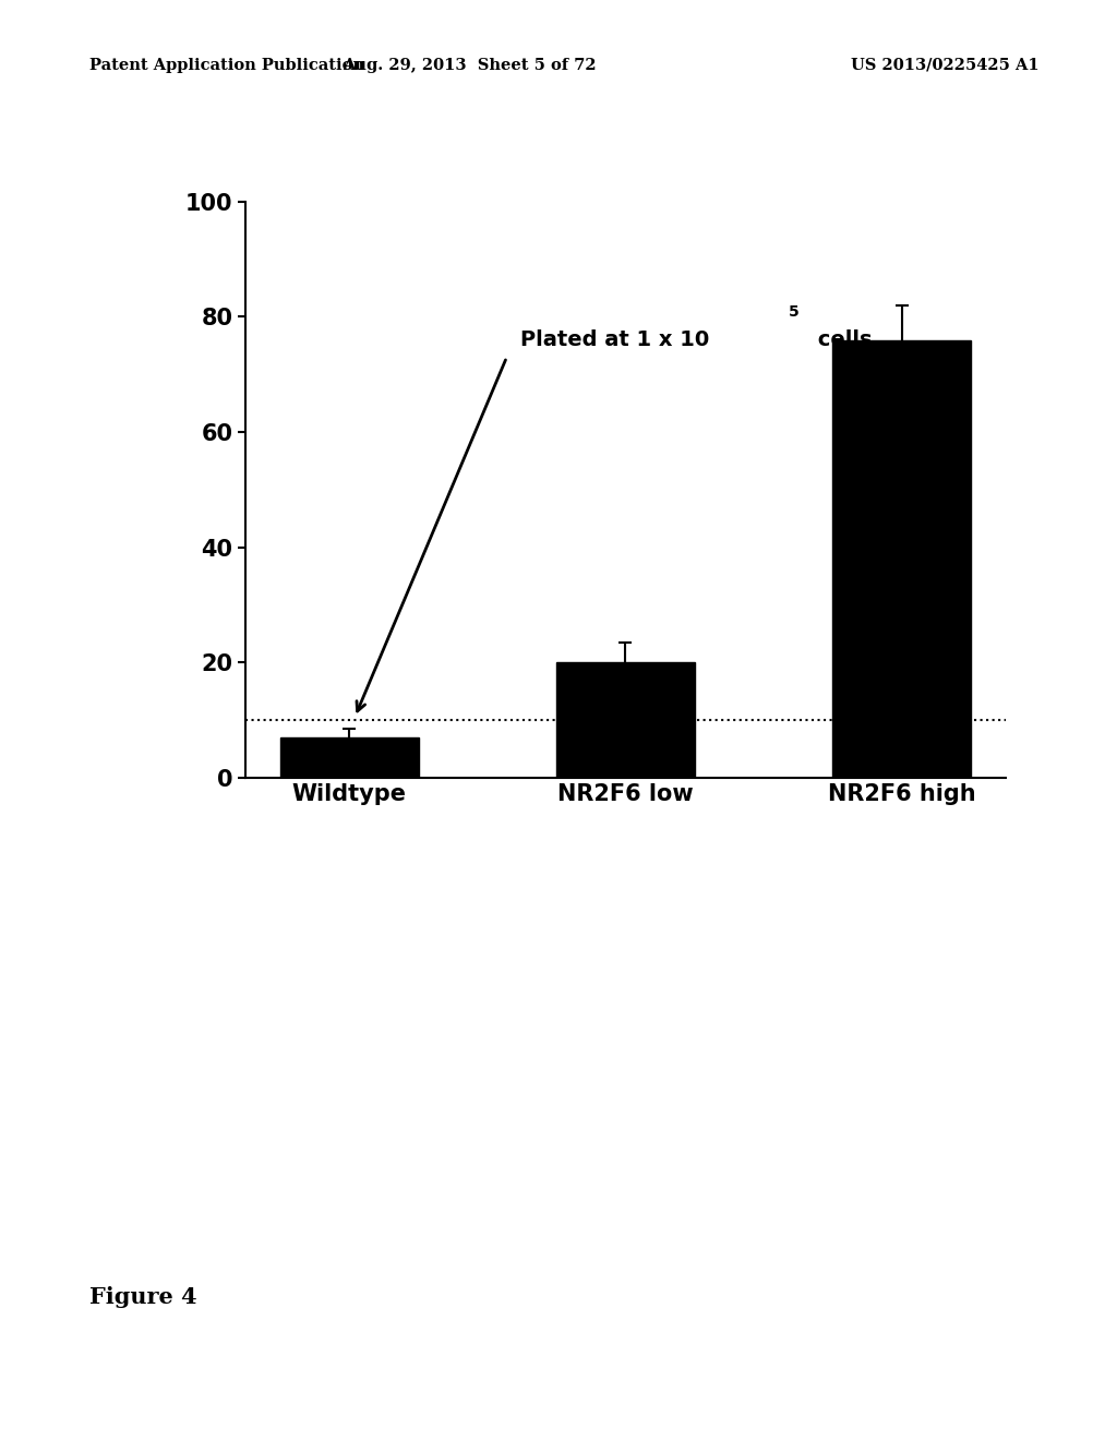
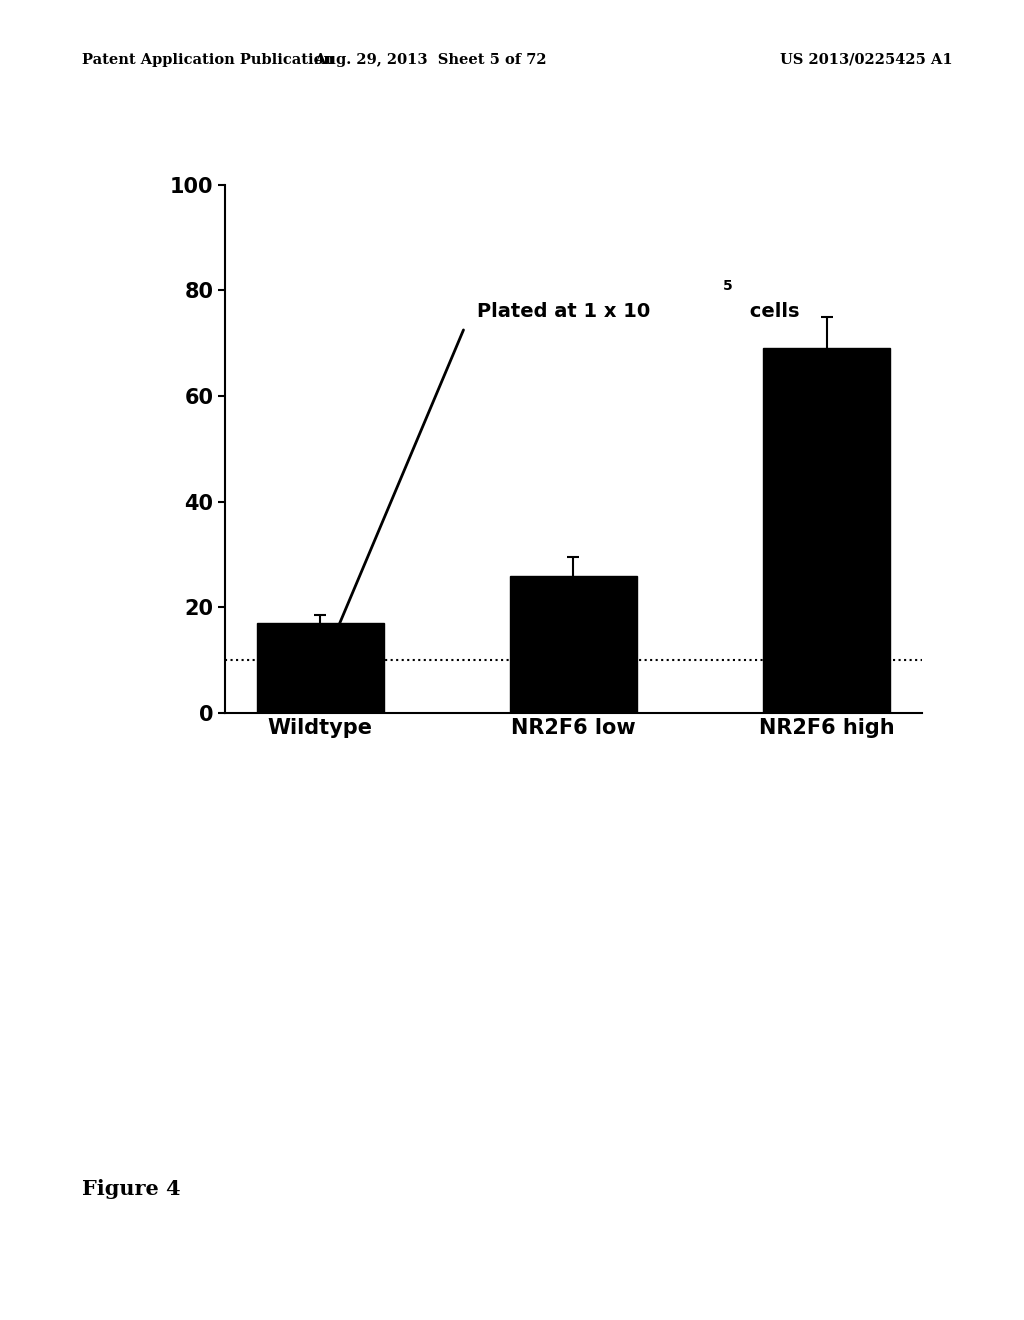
Wildtype: 7 -> 17
NR2F6 low: 20 -> 26
NR2F6 high: 76 -> 69
